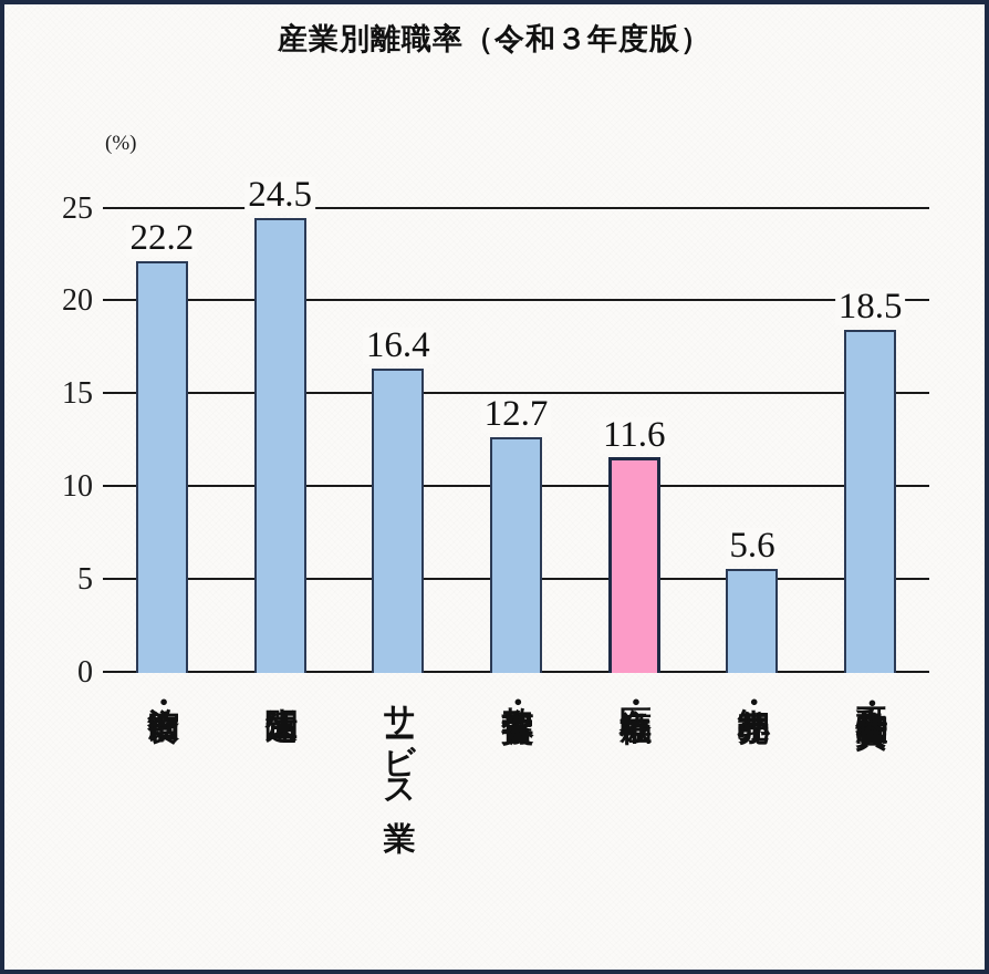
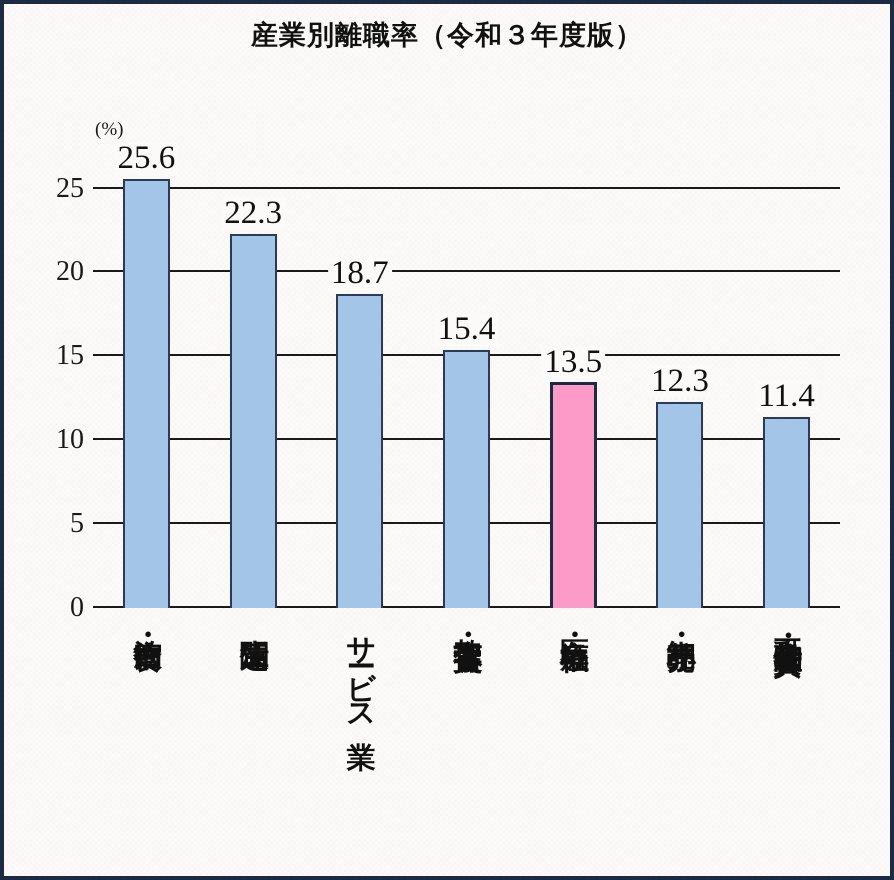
宿泊・飲食: 22.2 -> 25.6
生活関連: 24.5 -> 22.3
サービス業: 16.4 -> 18.7
教育・学習支援: 12.7 -> 15.4
医療・福祉: 11.6 -> 13.5
卸売・小売り: 5.6 -> 12.3
不動産・物品賃貸: 18.5 -> 11.4
